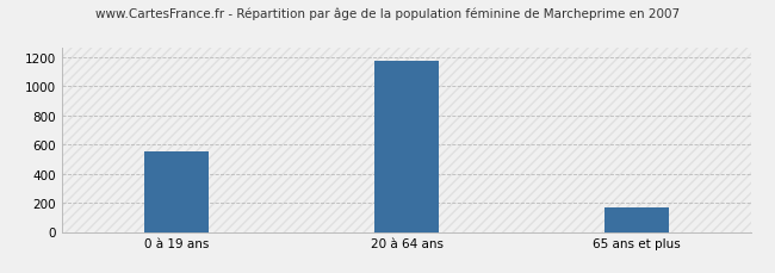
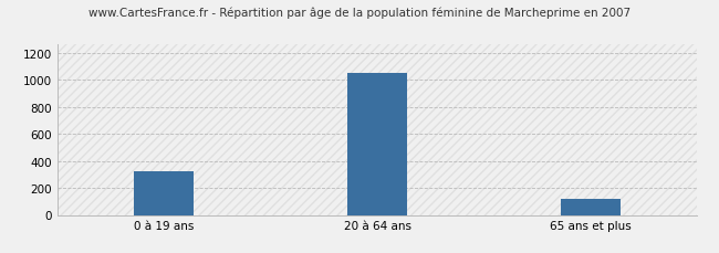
0 à 19 ans: 550 -> 320
20 à 64 ans: 1170 -> 1050
65 ans et plus: 170 -> 120
